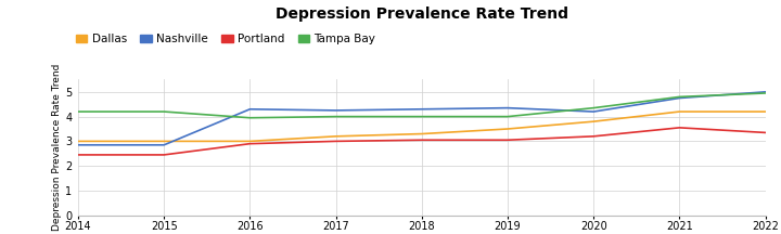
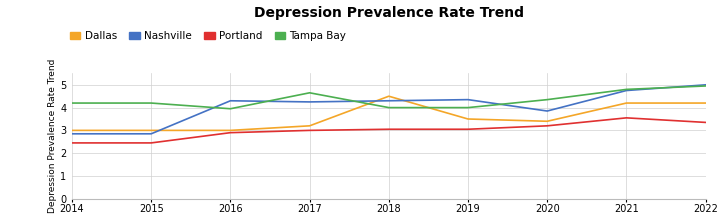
Tampa Bay/2017: 4.00 -> 4.65
Dallas/2018: 3.3 -> 4.5
Dallas/2020: 3.8 -> 3.4
Nashville/2020: 4.20 -> 3.85
